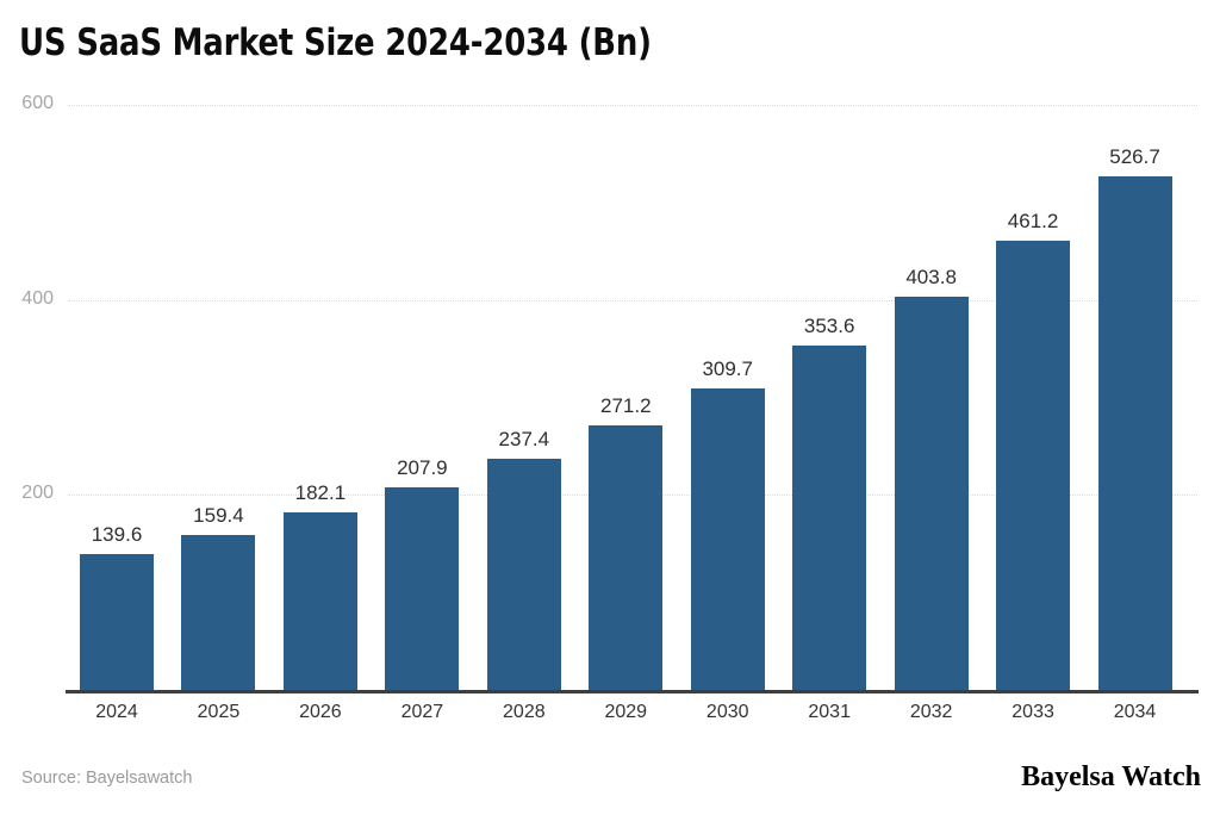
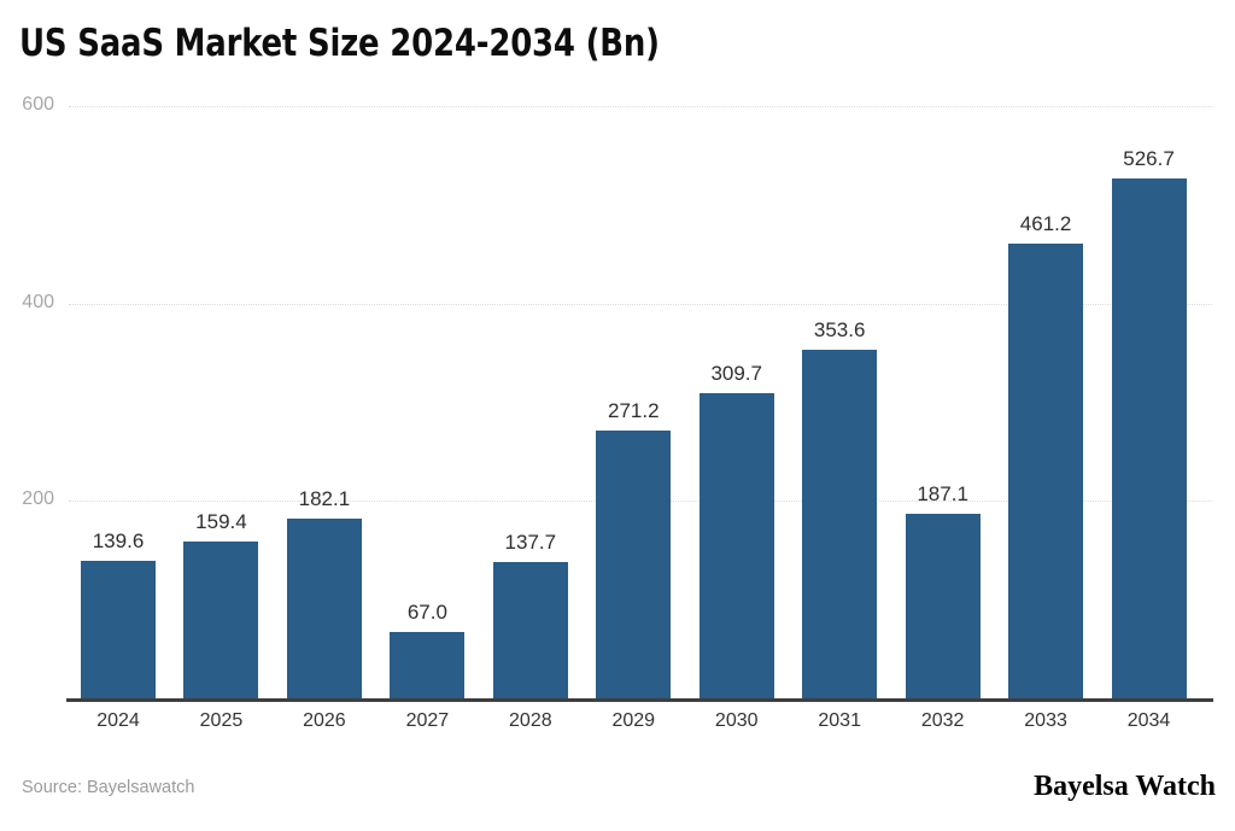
2027: 207.9 -> 67.0
2028: 237.4 -> 137.7
2032: 403.8 -> 187.1
